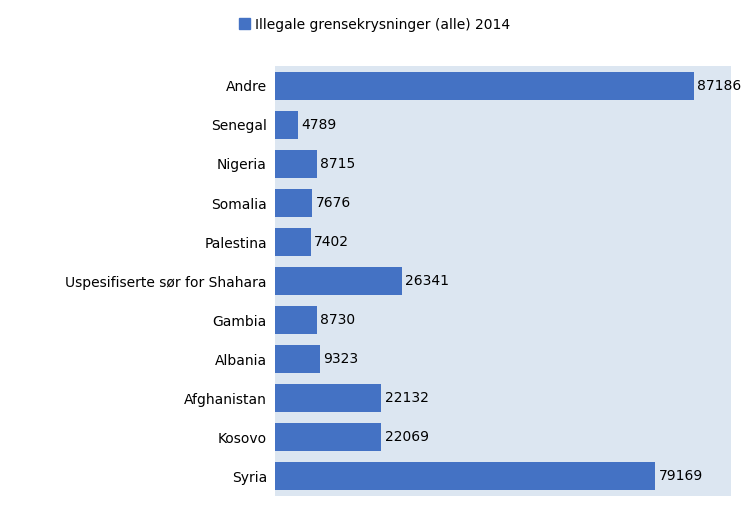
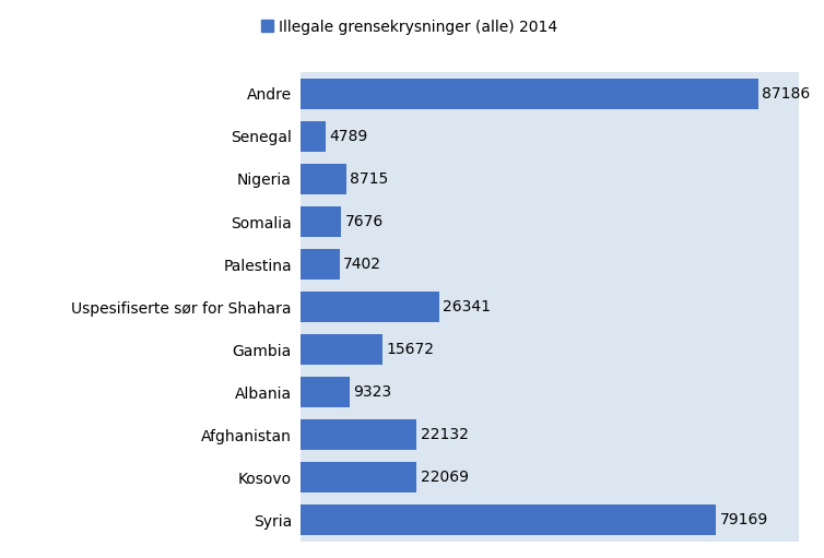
Gambia: 8730 -> 15672
